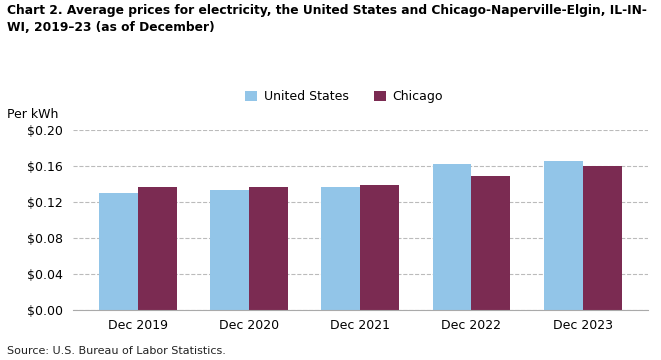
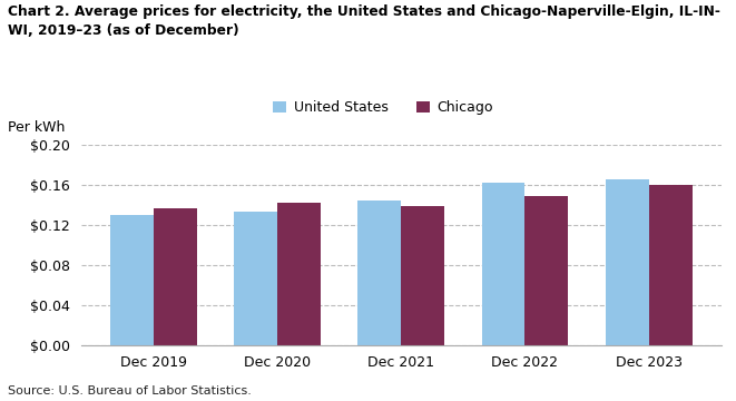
Chicago/Dec 2020: $0.136 -> $0.142
United States/Dec 2021: $0.136 -> $0.144
